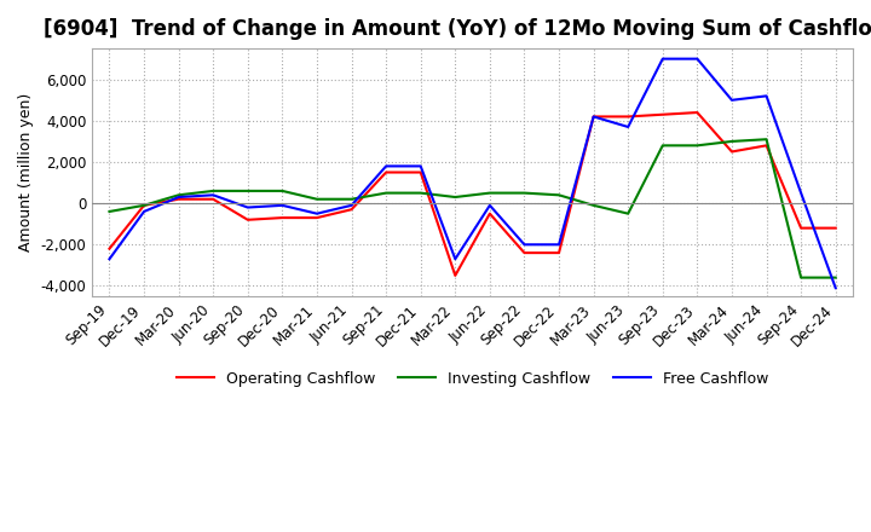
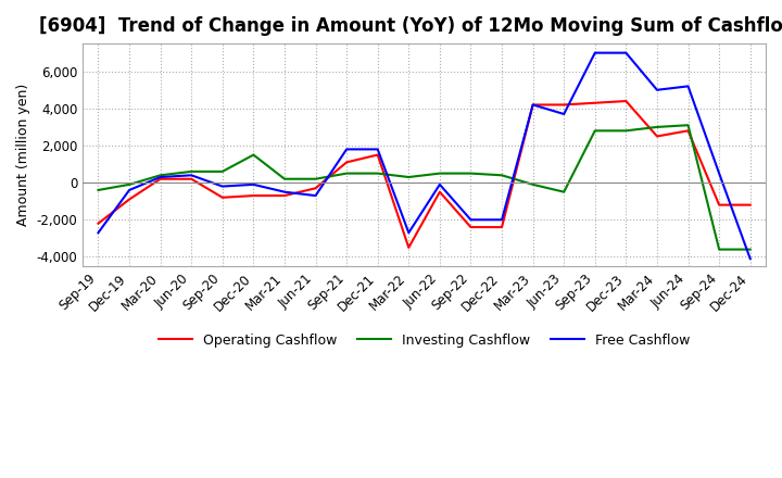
Operating Cashflow/Dec-19: -100 -> -900
Investing Cashflow/Dec-20: 600 -> 1,500
Free Cashflow/Jun-21: -100 -> -700
Operating Cashflow/Sep-21: 1,500 -> 1,100
